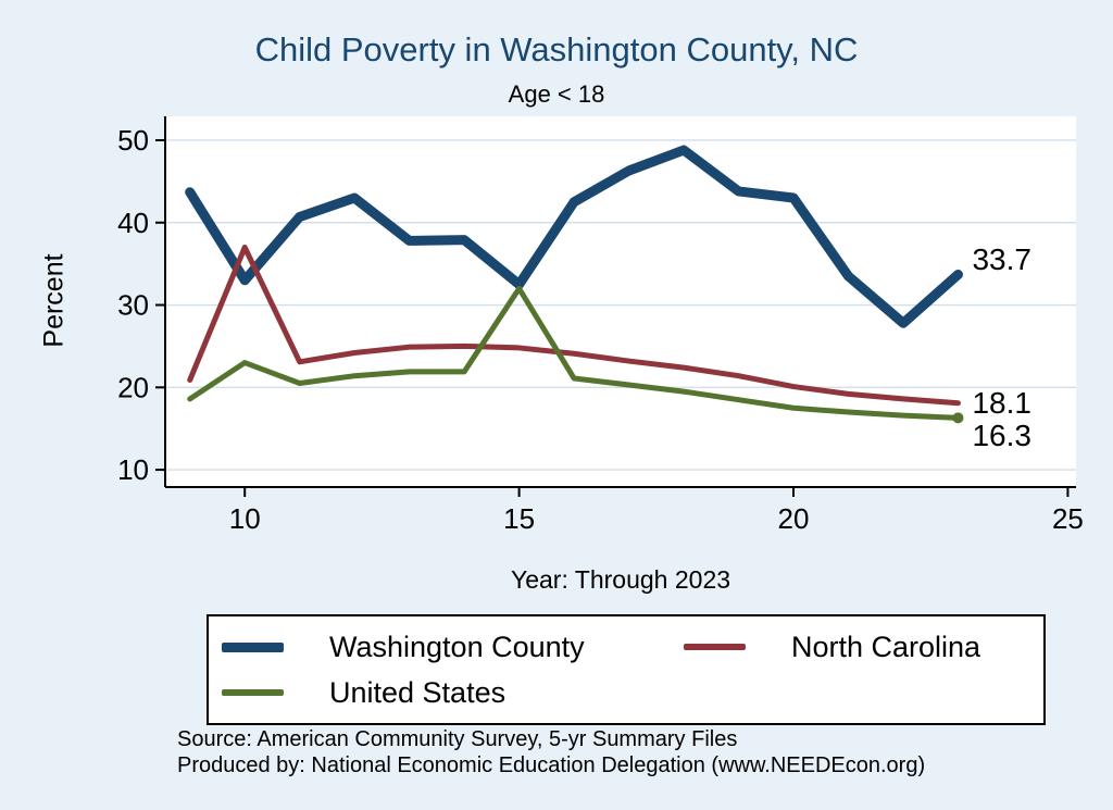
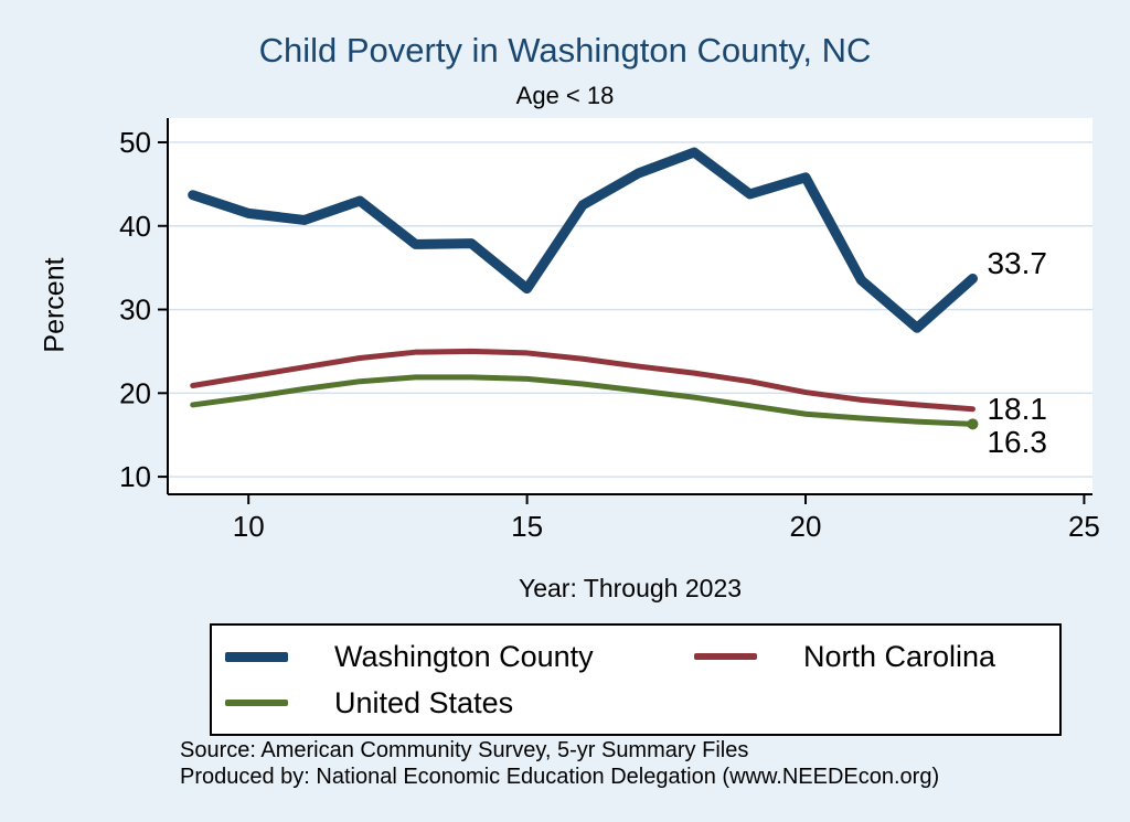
Washington County/10: 33 -> 42
North Carolina/10: 37 -> 22
United States/10: 23 -> 20
United States/15: 32 -> 22
Washington County/20: 43 -> 46
